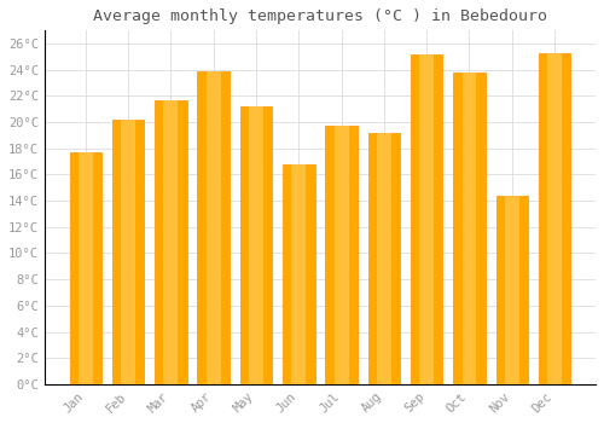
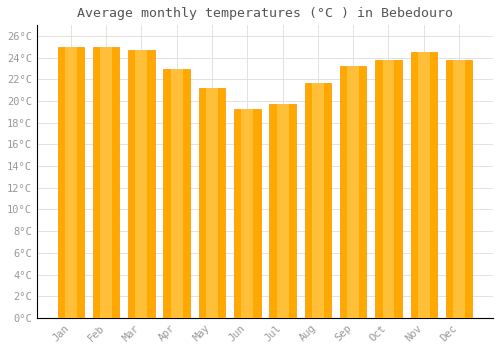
Jan: 17.7°C -> 25.0°C
Feb: 20.2°C -> 25.0°C
Mar: 21.7°C -> 24.7°C
Apr: 23.9°C -> 23.0°C
Jun: 16.8°C -> 19.3°C
Aug: 19.2°C -> 21.7°C
Sep: 25.2°C -> 23.2°C
Nov: 14.4°C -> 24.5°C
Dec: 25.3°C -> 23.8°C
